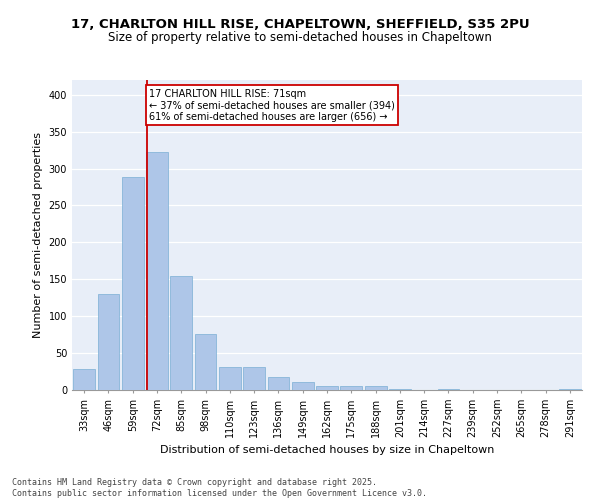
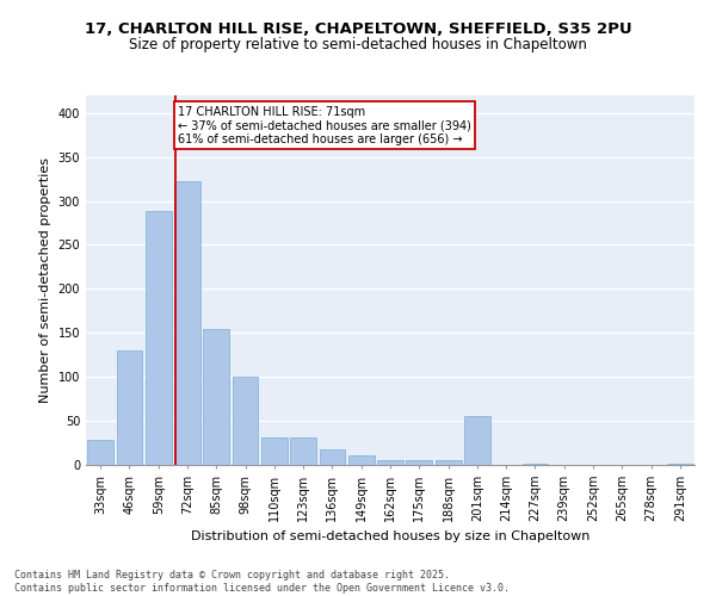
98sqm: 76 -> 100
201sqm: 2 -> 56
